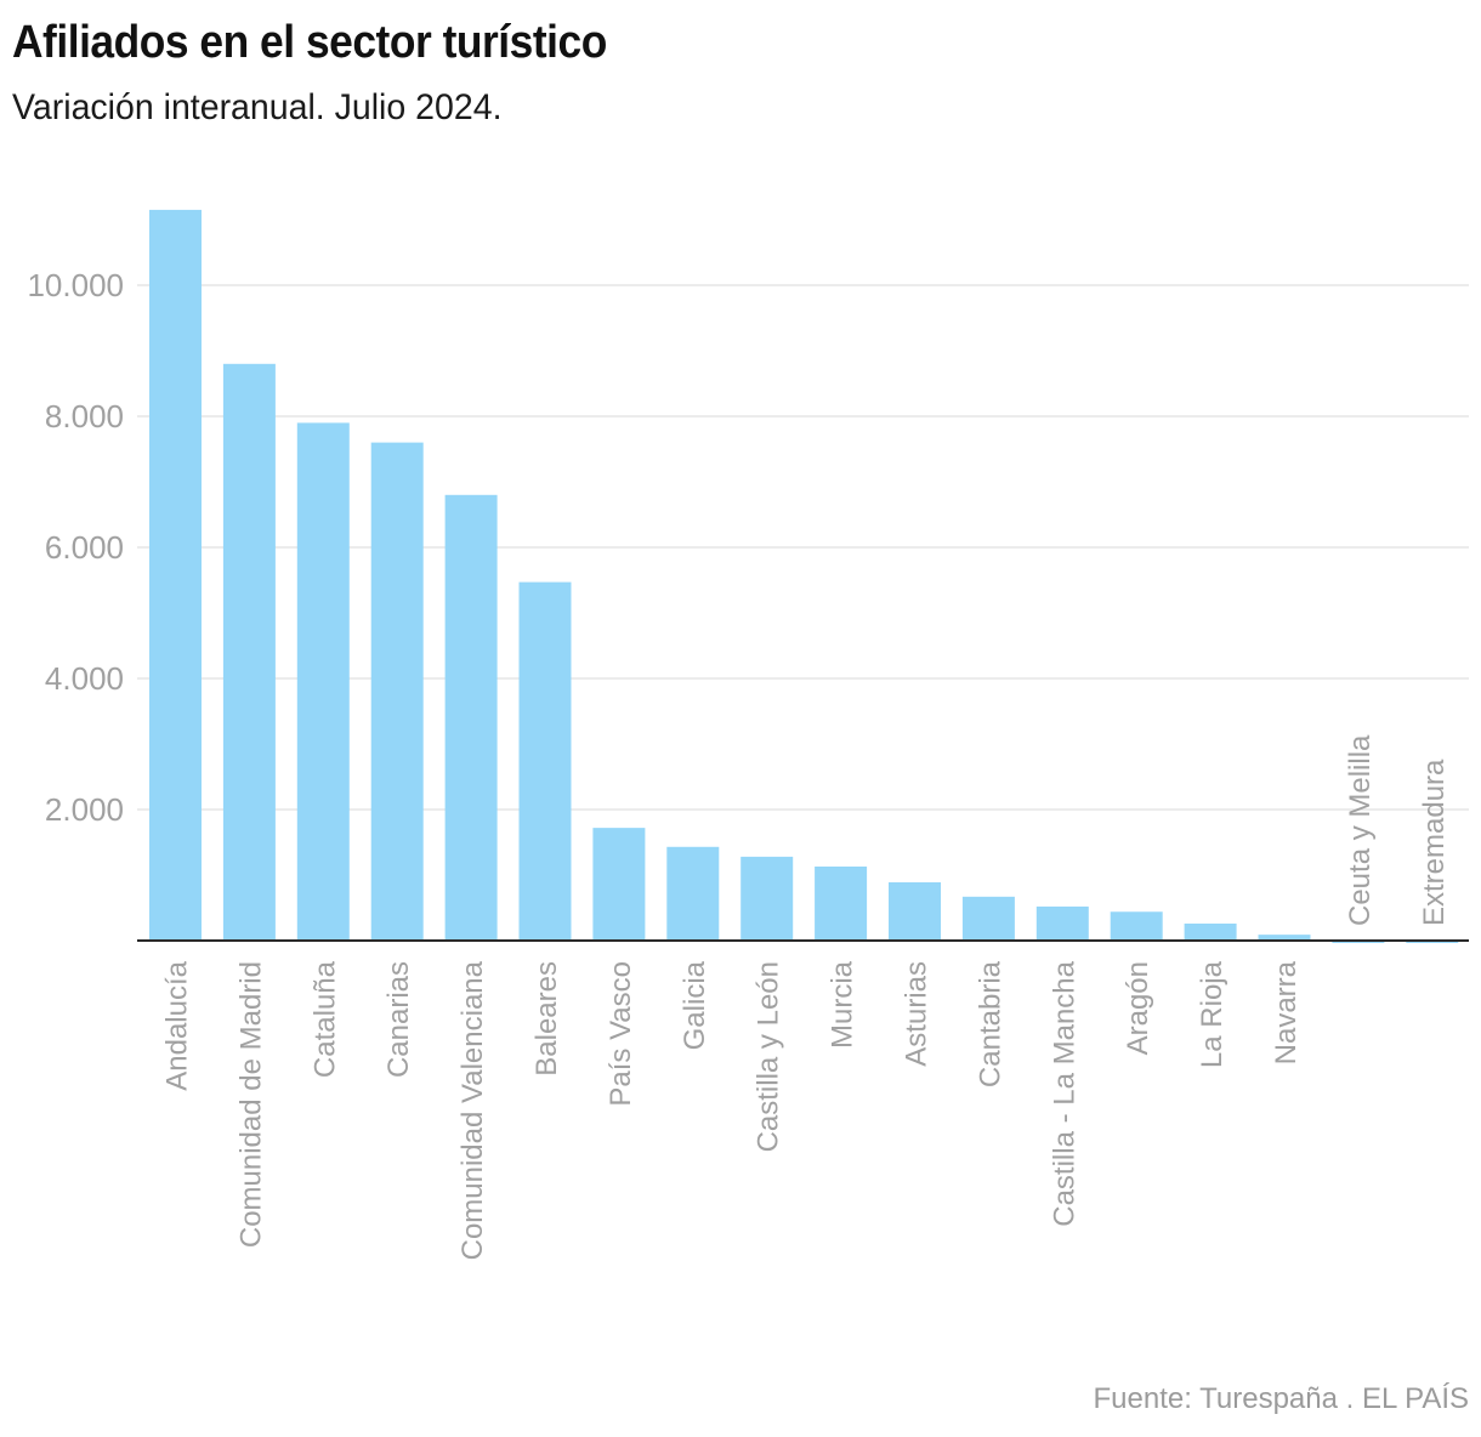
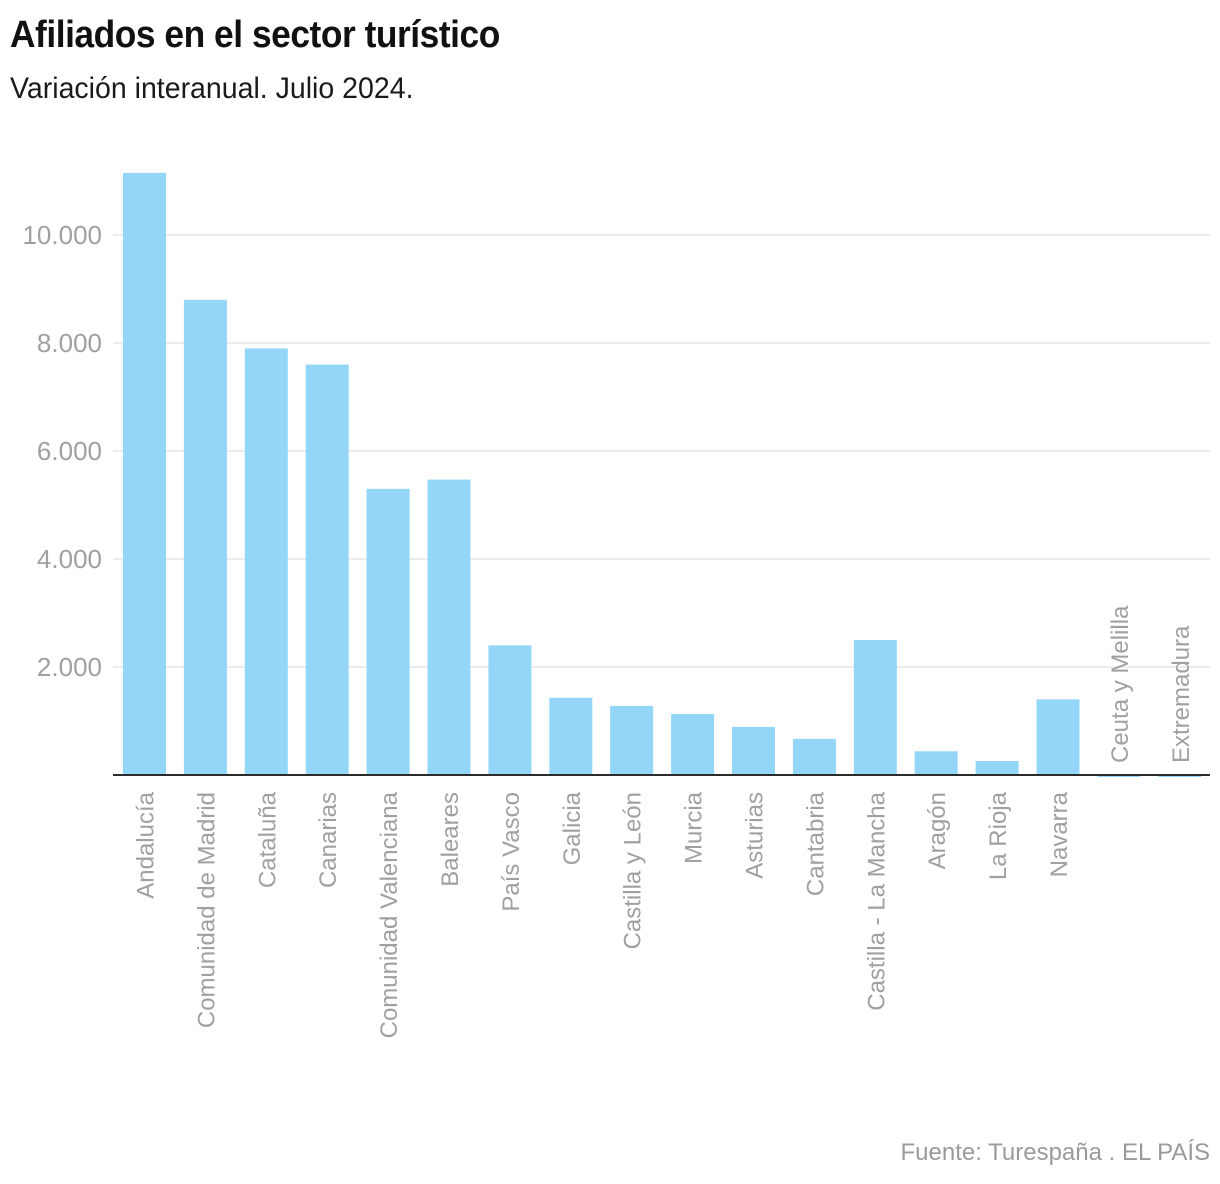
Comunidad Valenciana: 6800 -> 5300
País Vasco: 1700 -> 2400
Castilla - La Mancha: 500 -> 2500
Navarra: 100 -> 1400
